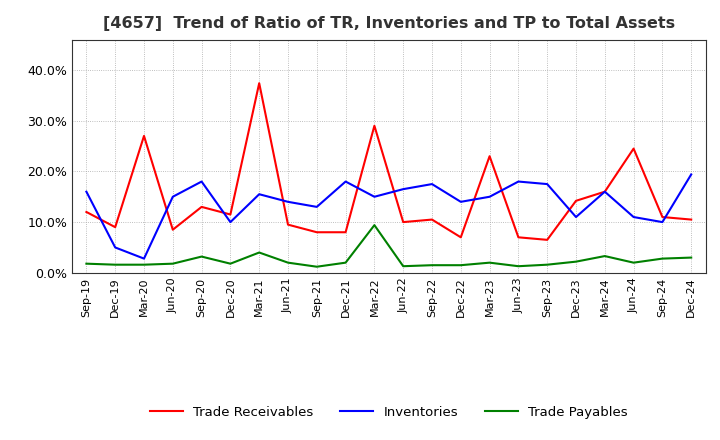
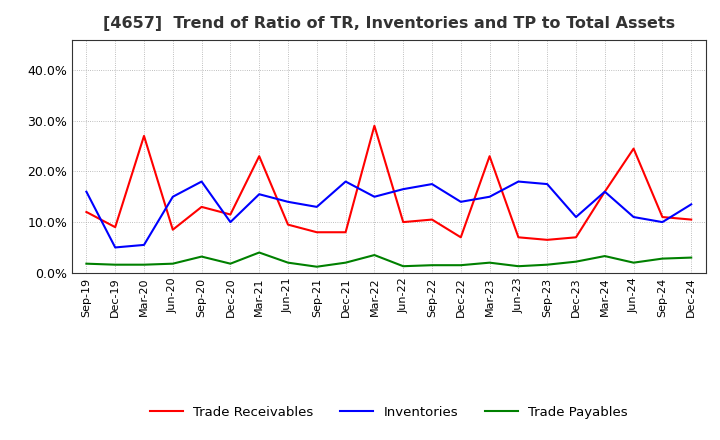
Inventories/Mar-20: 2.8% -> 5.5%
Trade Receivables/Mar-21: 37.4% -> 23.0%
Trade Payables/Mar-22: 9.4% -> 3.5%
Trade Receivables/Dec-23: 14.2% -> 7.0%
Inventories/Dec-24: 19.4% -> 13.5%
